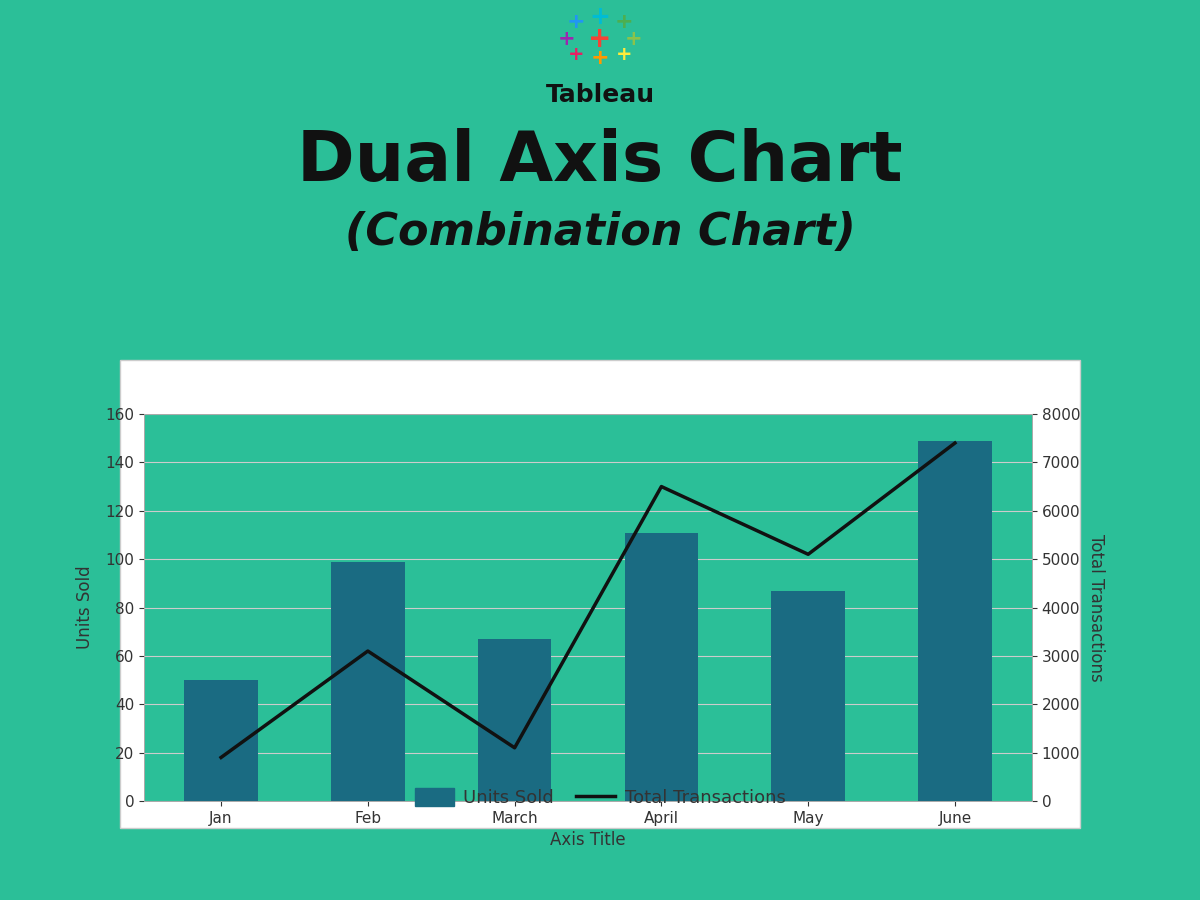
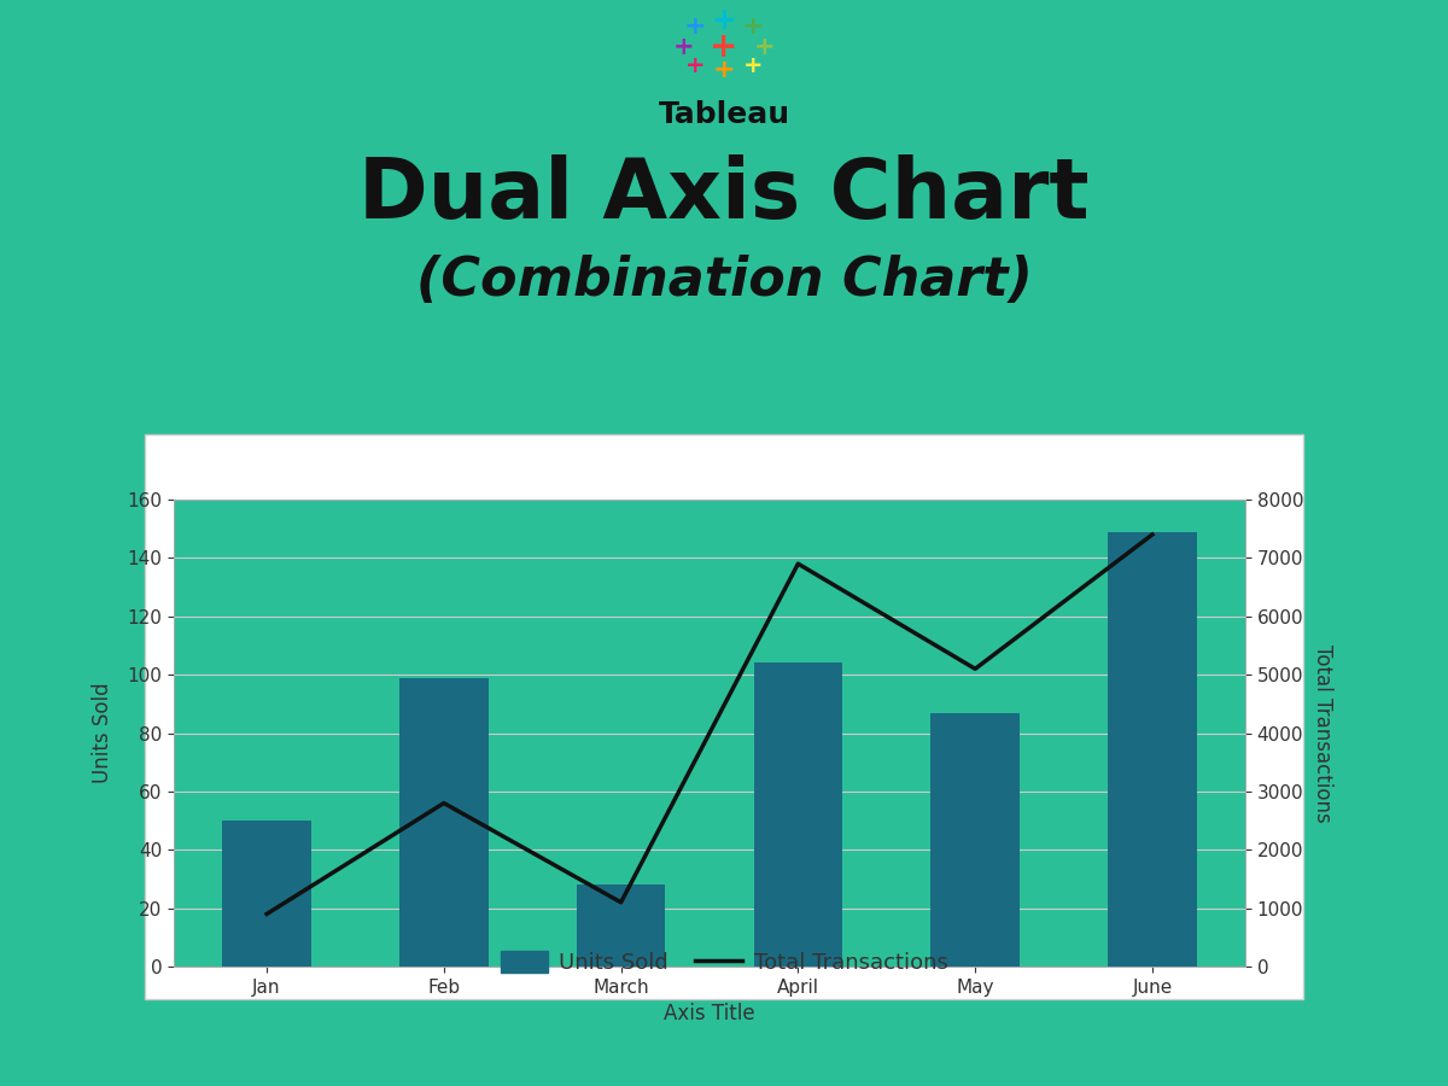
Total Transactions/Feb: 3100 -> 2800
Units Sold/March: 67 -> 28
Units Sold/April: 111 -> 104
Total Transactions/April: 6500 -> 6900
